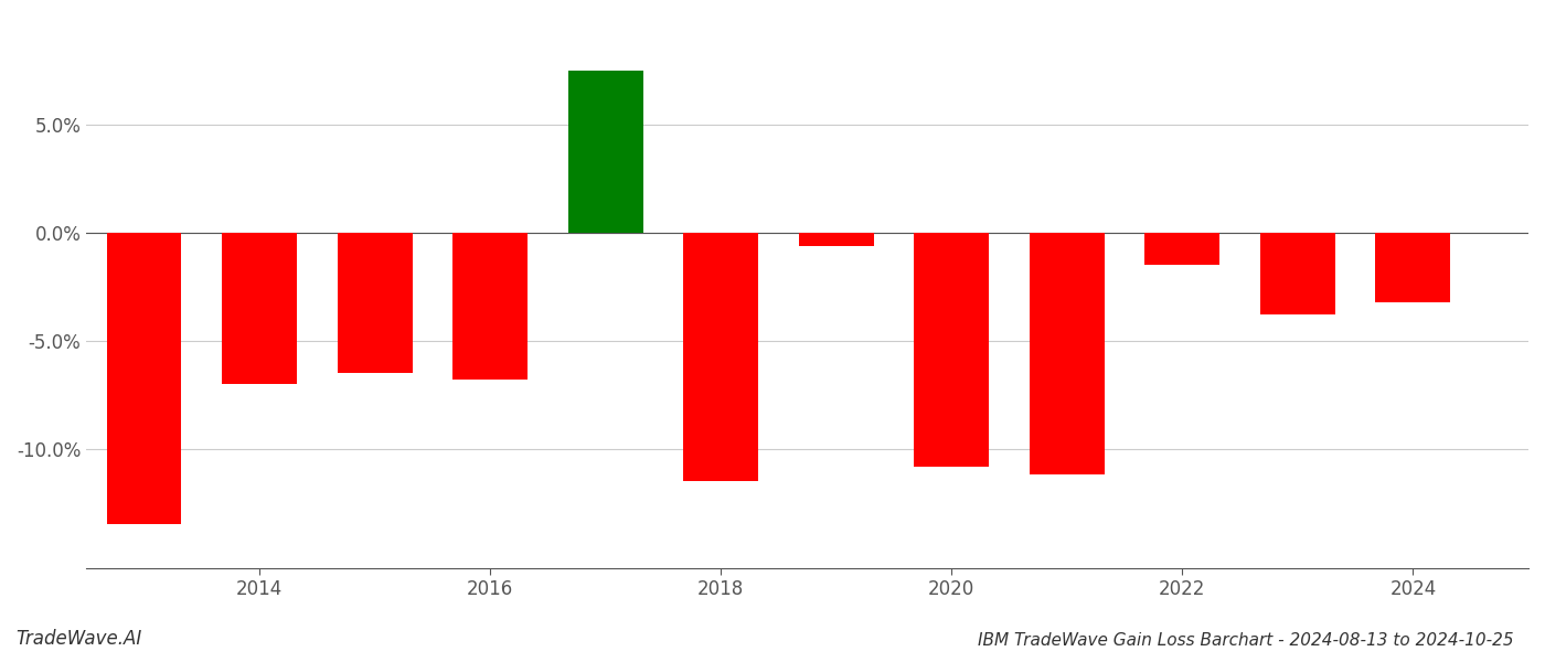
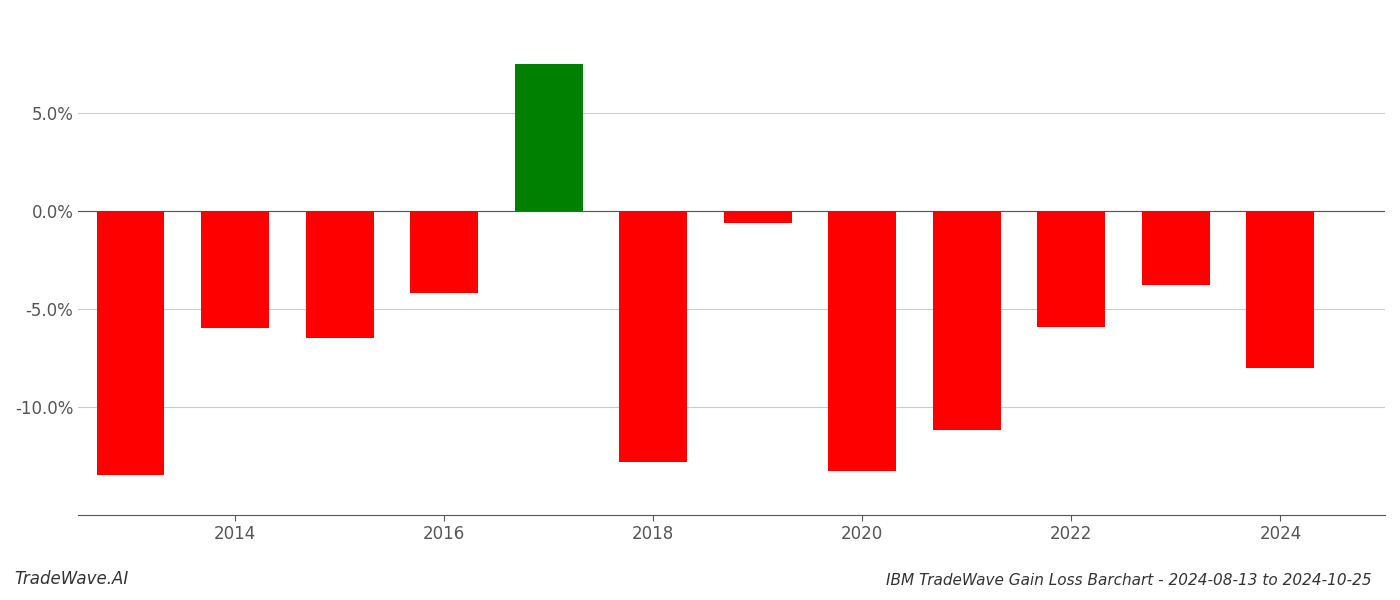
2014: -7.0% -> -6.0%
2016: -6.8% -> -4.2%
2018: -11.5% -> -12.8%
2020: -10.8% -> -13.3%
2022: -1.5% -> -5.9%
2024: -3.2% -> -8.0%
